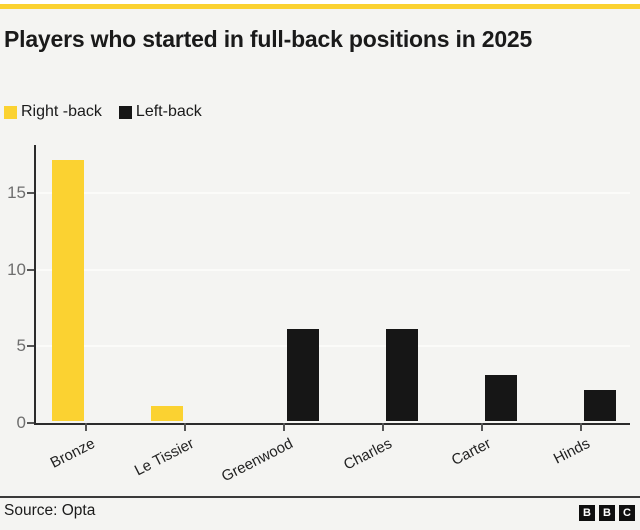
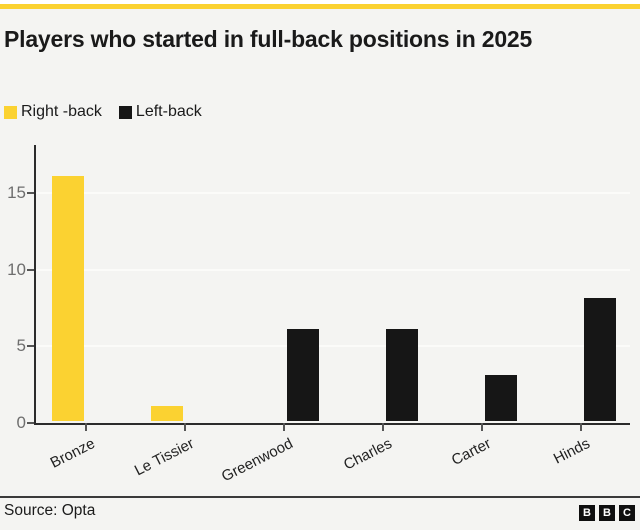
Right -back/Bronze: 17 -> 16
Left-back/Hinds: 2 -> 8
